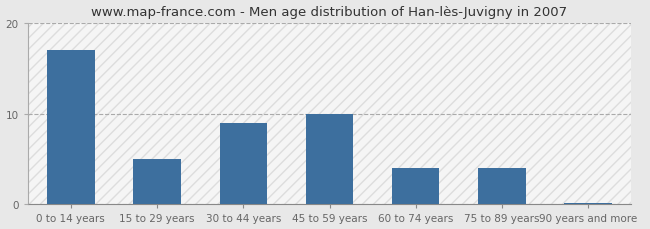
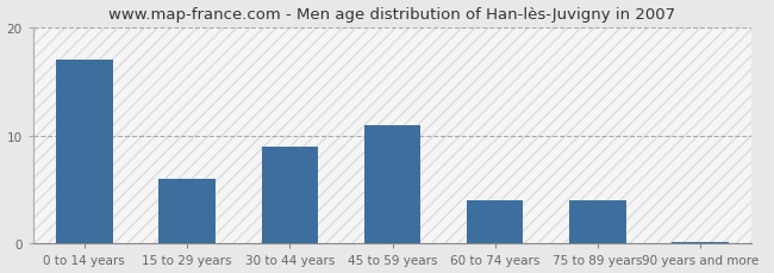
15 to 29 years: 5.0 -> 6.0
45 to 59 years: 10.0 -> 11.0
